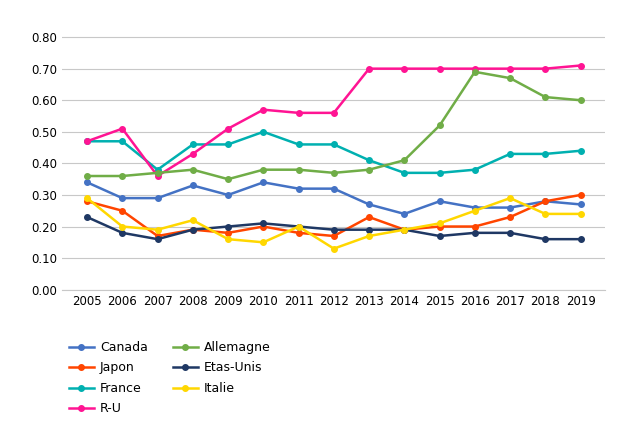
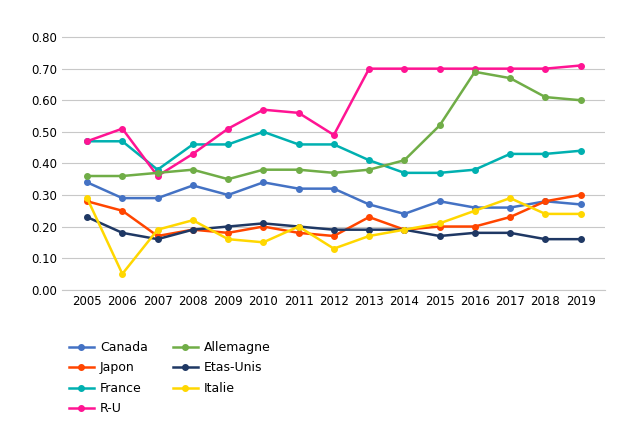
Italie/2006: 0.20 -> 0.05
R-U/2012: 0.56 -> 0.49
